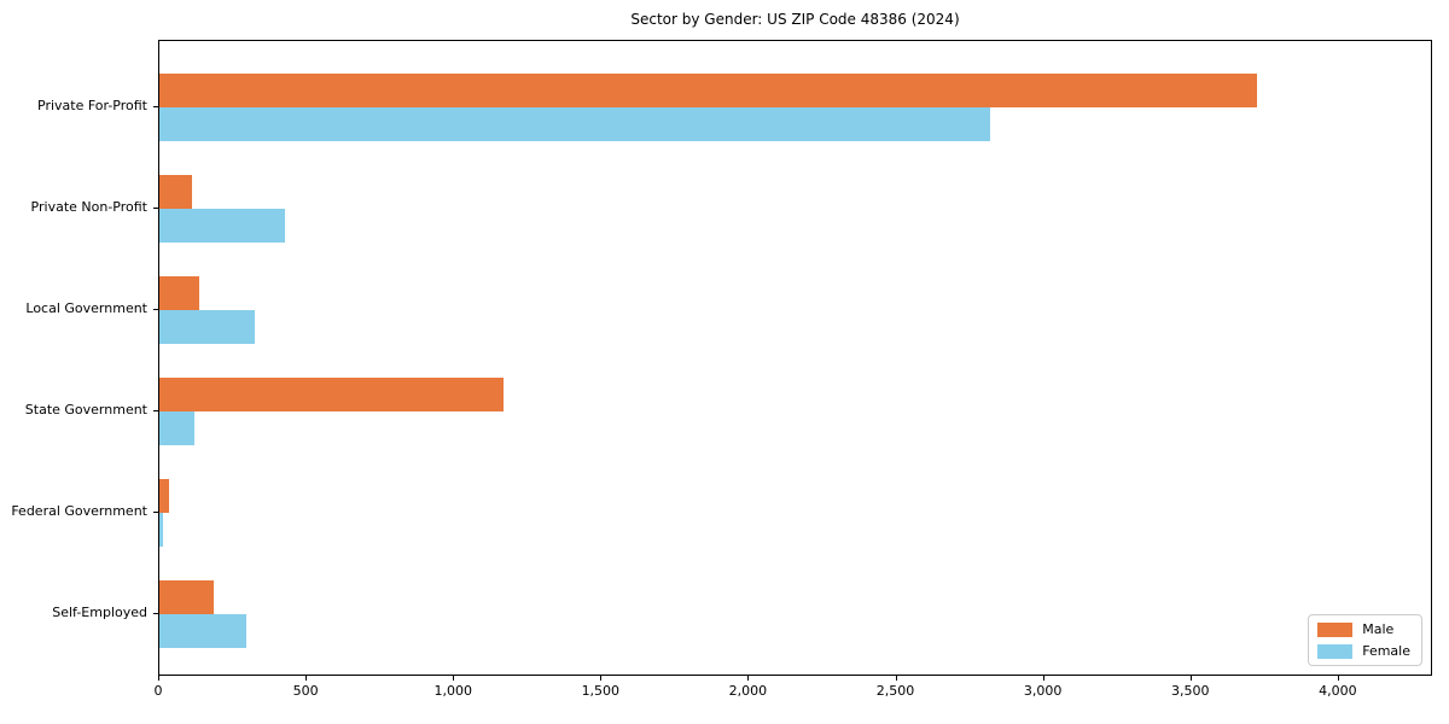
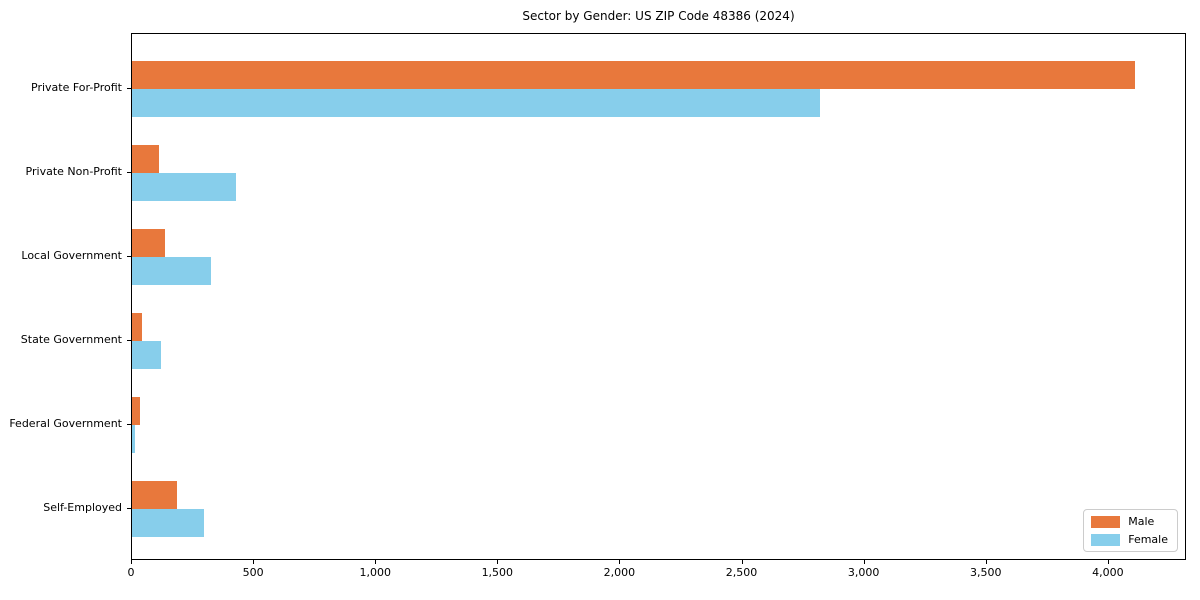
Male/Private For-Profit: 3730 -> 4120
Male/State Government: 1170 -> 40
